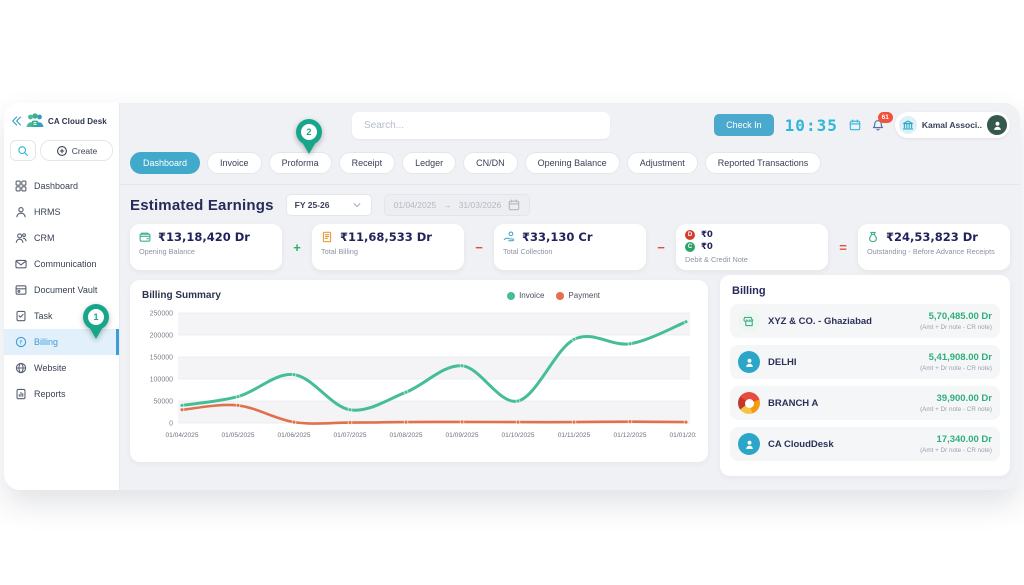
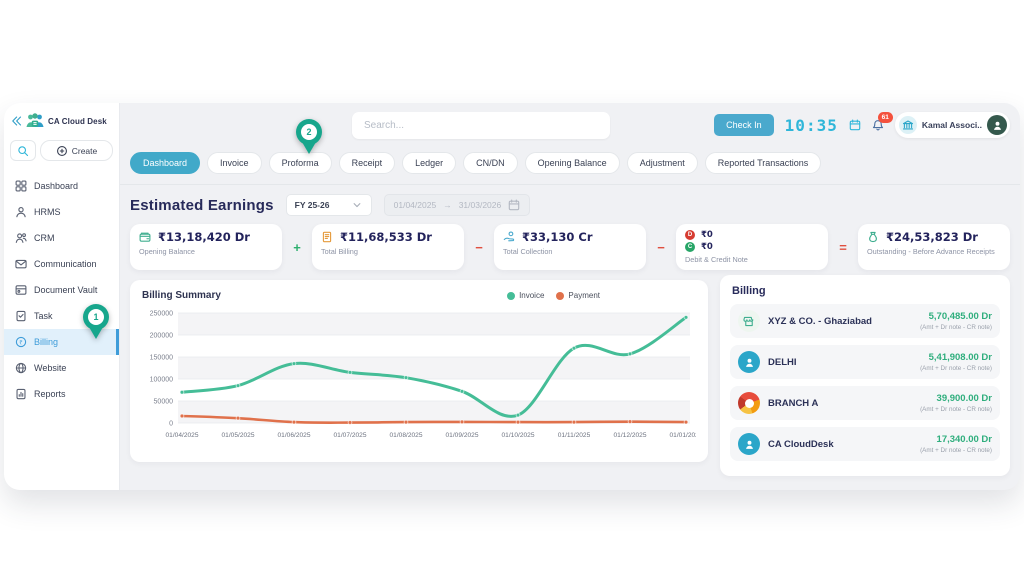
Invoice/01/04/2025: 40000 -> 70000
Payment/01/04/2025: 30000 -> 20000
Invoice/01/05/2025: 60000 -> 80000
Payment/01/05/2025: 40000 -> 10000
Invoice/01/06/2025: 110000 -> 140000
Invoice/01/07/2025: 30000 -> 120000
Invoice/01/08/2025: 70000 -> 100000
Invoice/01/09/2025: 130000 -> 70000
Invoice/01/10/2025: 50000 -> 20000
Invoice/01/11/2025: 190000 -> 170000
Invoice/01/12/2025: 180000 -> 160000
Invoice/01/01/2026: 230000 -> 240000
